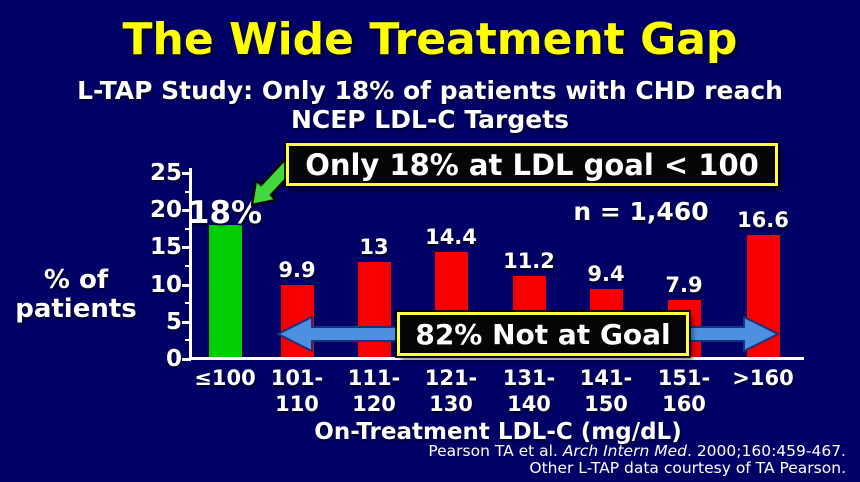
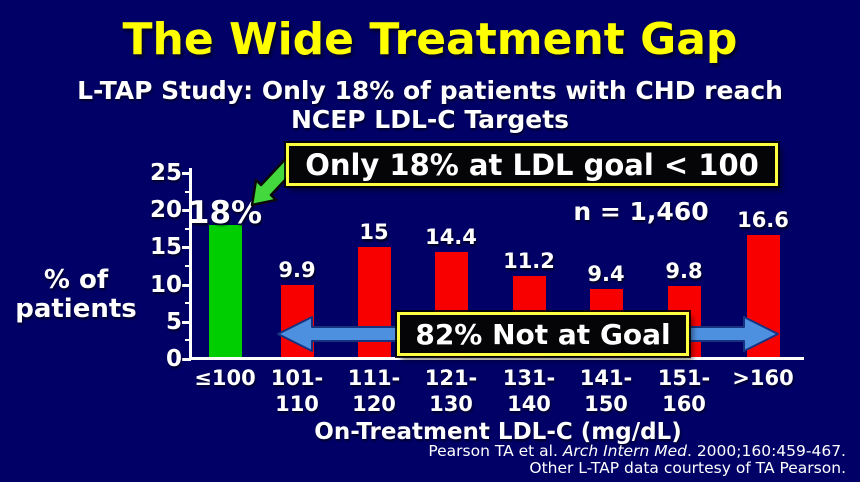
111-120: 13 -> 15
151-160: 7.9 -> 9.8
